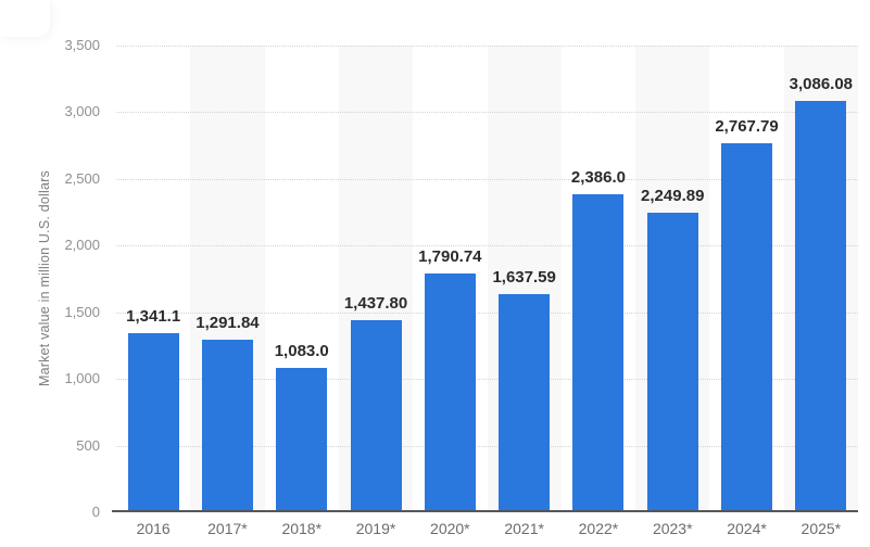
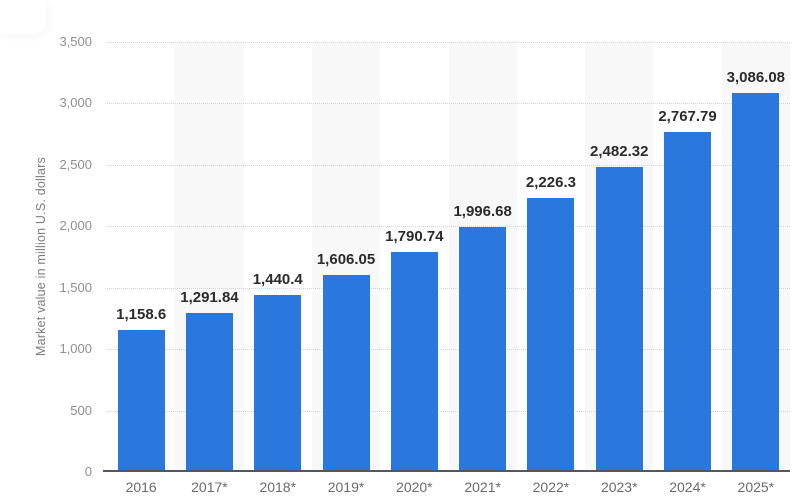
2016: 1,341.1 -> 1,158.6
2018*: 1,083.0 -> 1,440.4
2019*: 1,437.80 -> 1,606.05
2021*: 1,637.59 -> 1,996.68
2022*: 2,386.0 -> 2,226.3
2023*: 2,249.89 -> 2,482.32
